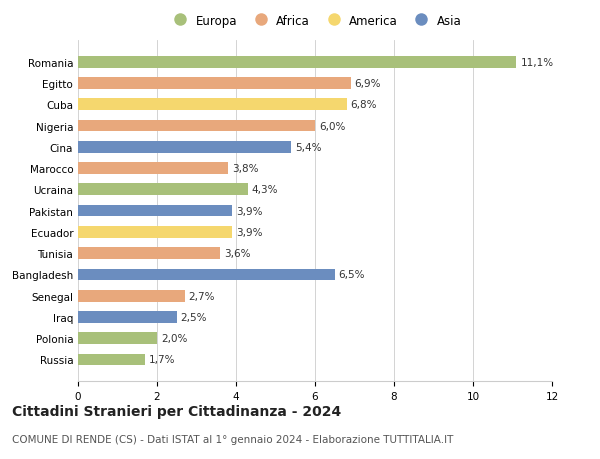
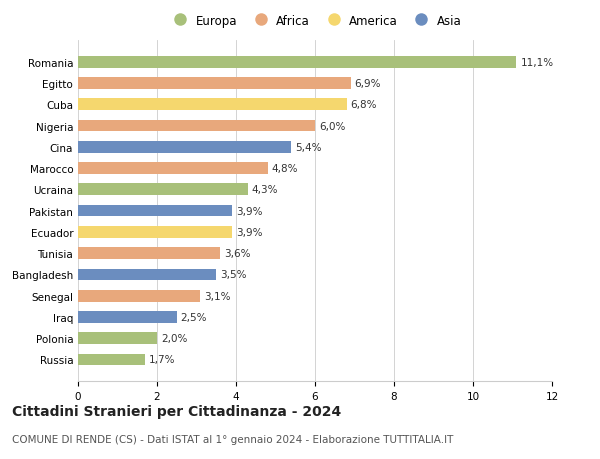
Marocco: 3,8% -> 4,8%
Bangladesh: 6,5% -> 3,5%
Senegal: 2,7% -> 3,1%
